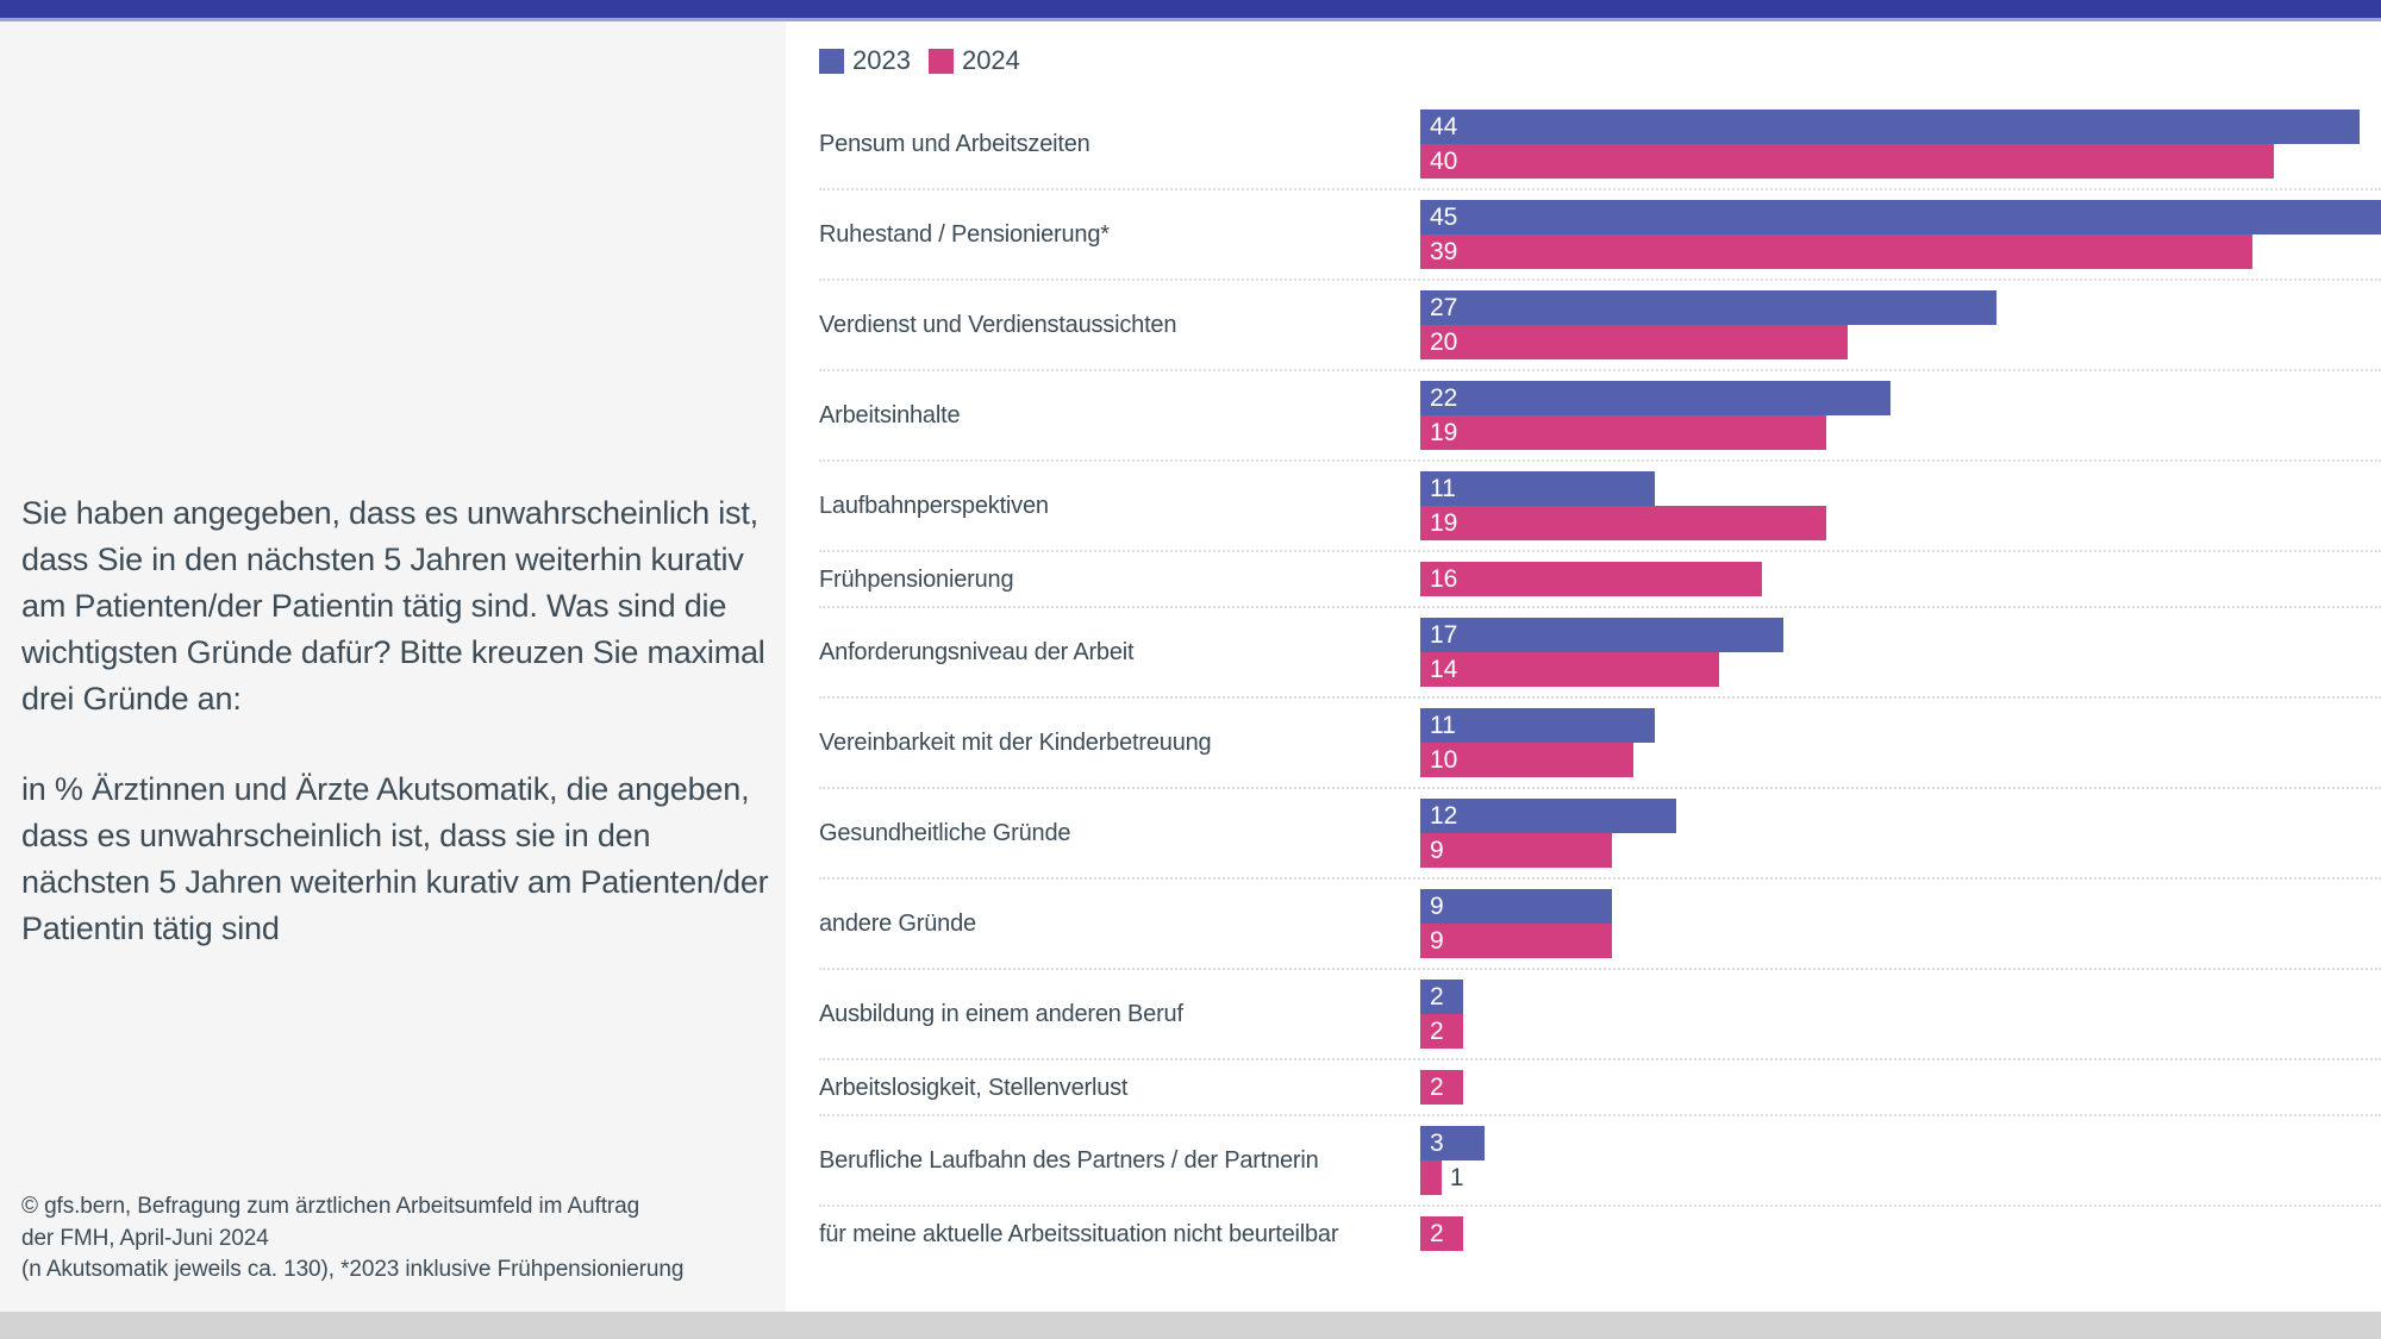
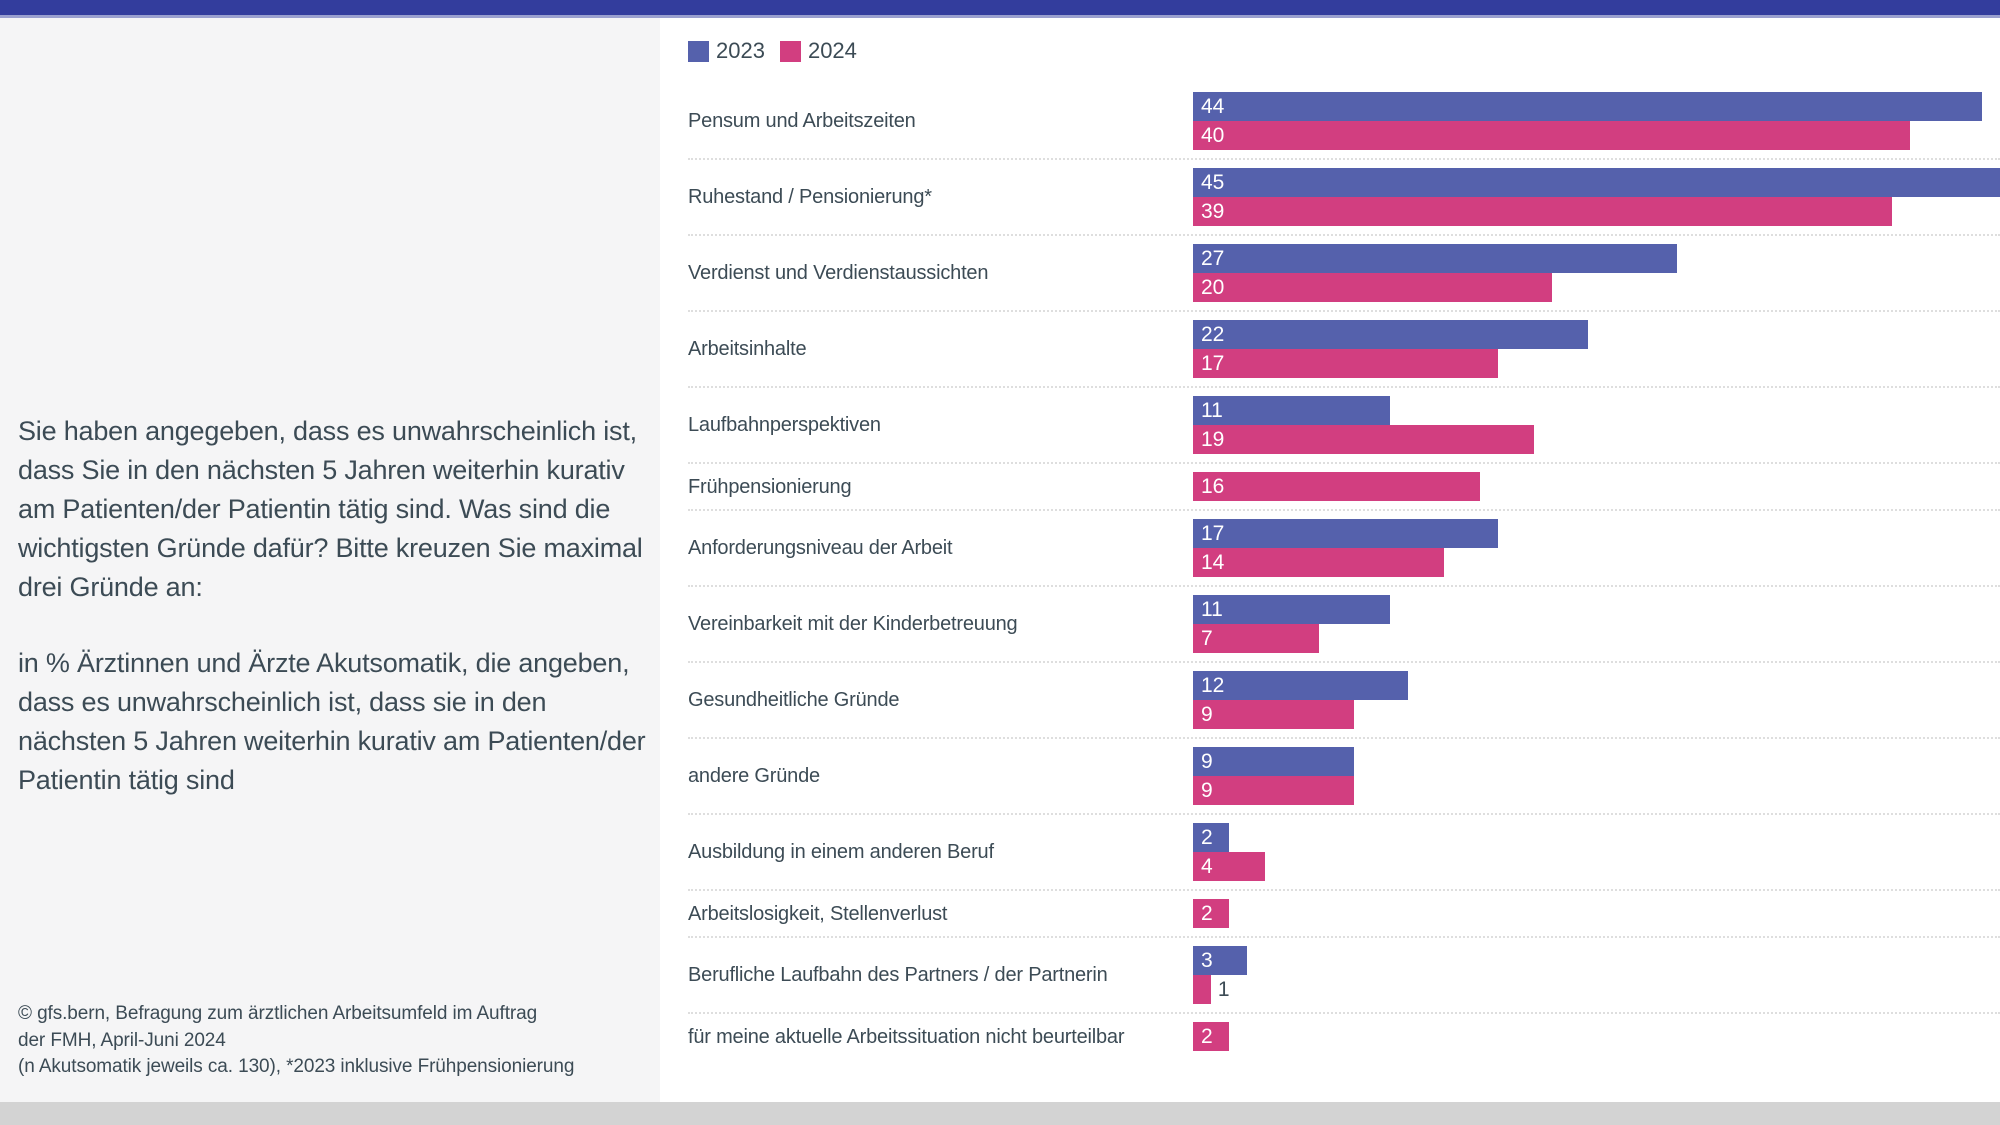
2024/Arbeitsinhalte: 19 -> 17
2024/Vereinbarkeit mit der Kinderbetreuung: 10 -> 7
2024/Ausbildung in einem anderen Beruf: 2 -> 4
